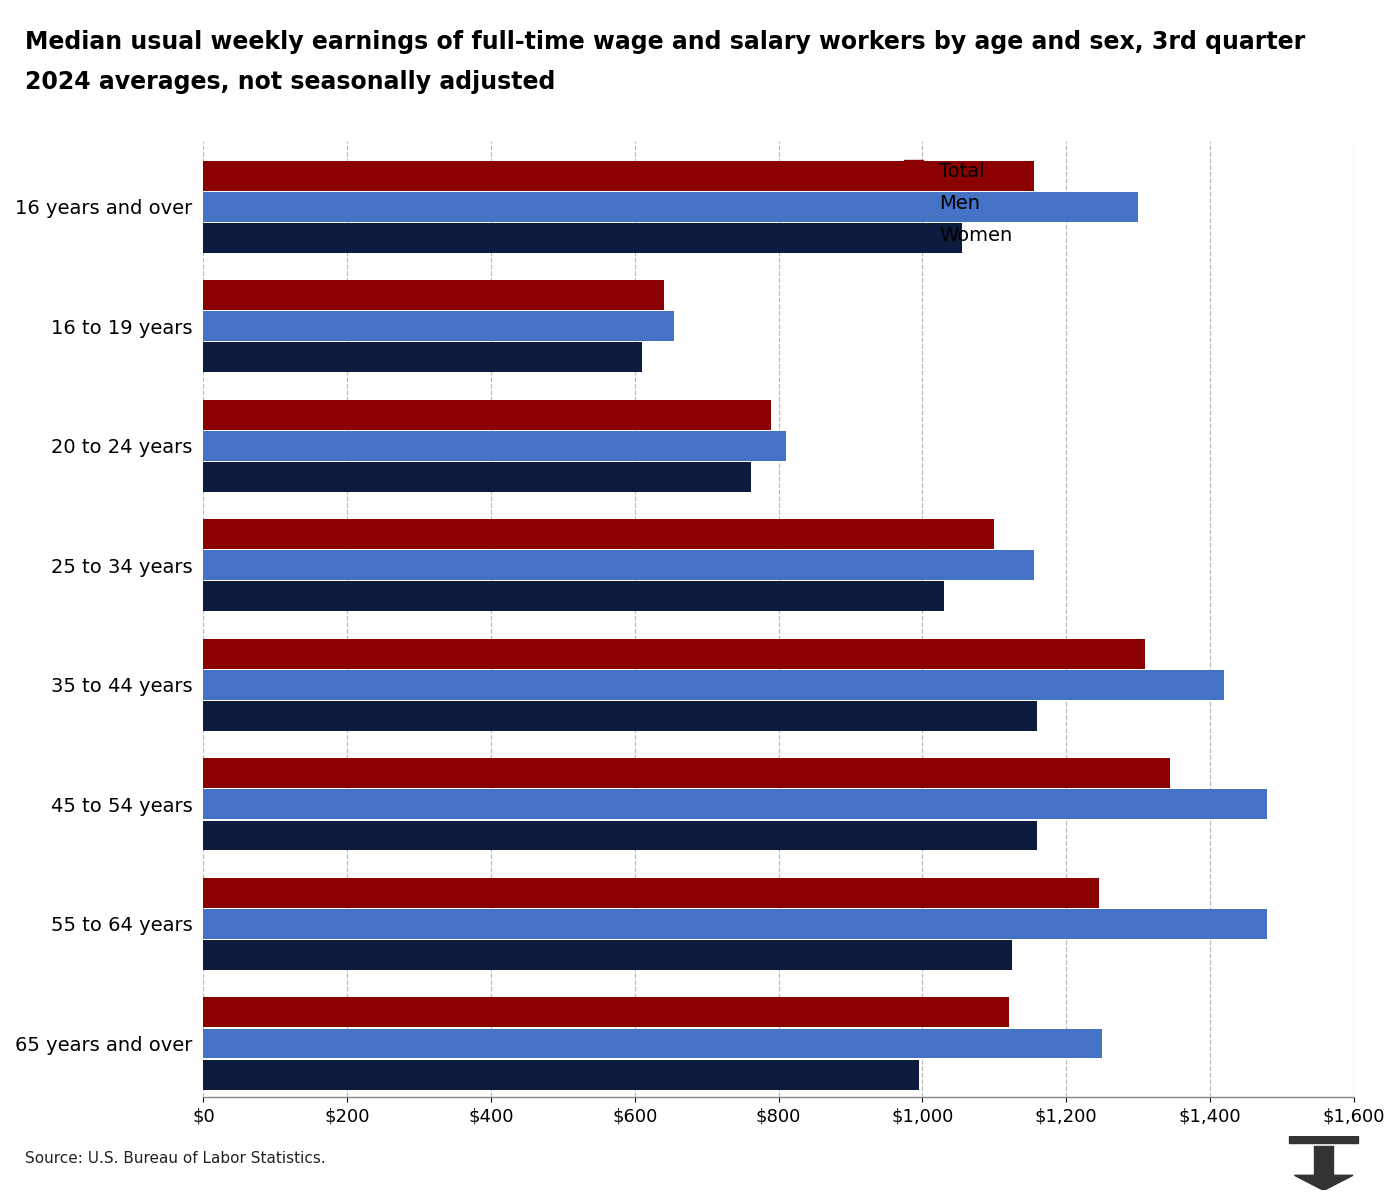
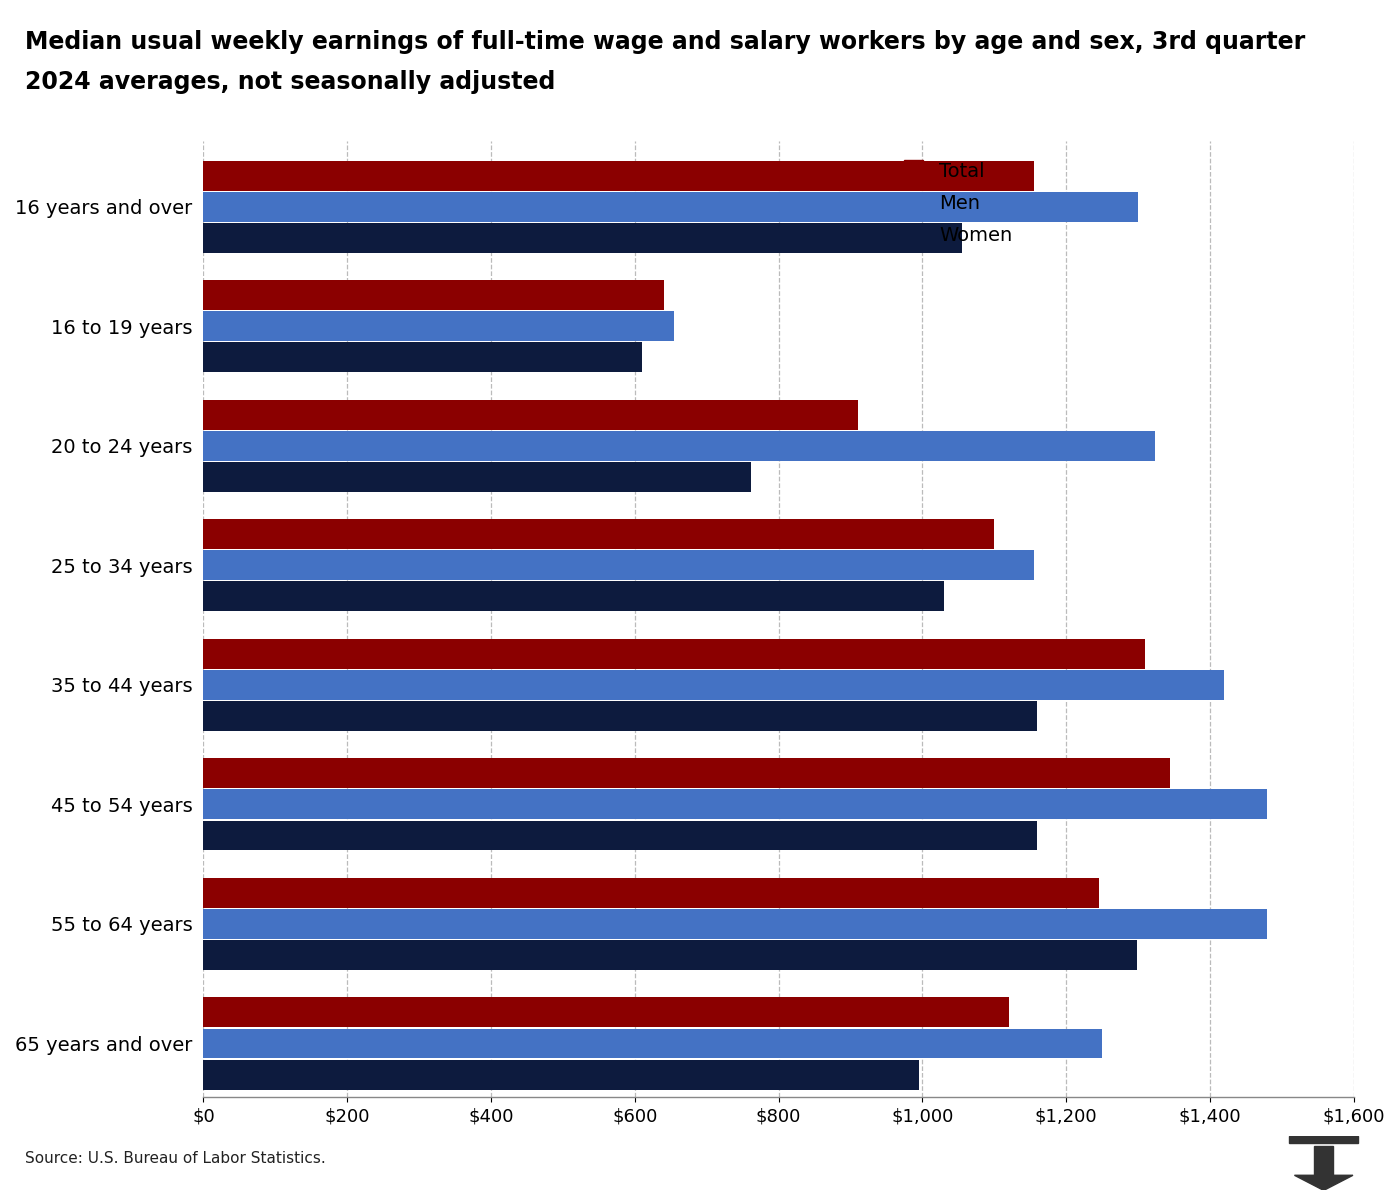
Total/20 to 24 years: $790 -> $910
Men/20 to 24 years: $810 -> $1,324
Women/55 to 64 years: $1,125 -> $1,298
